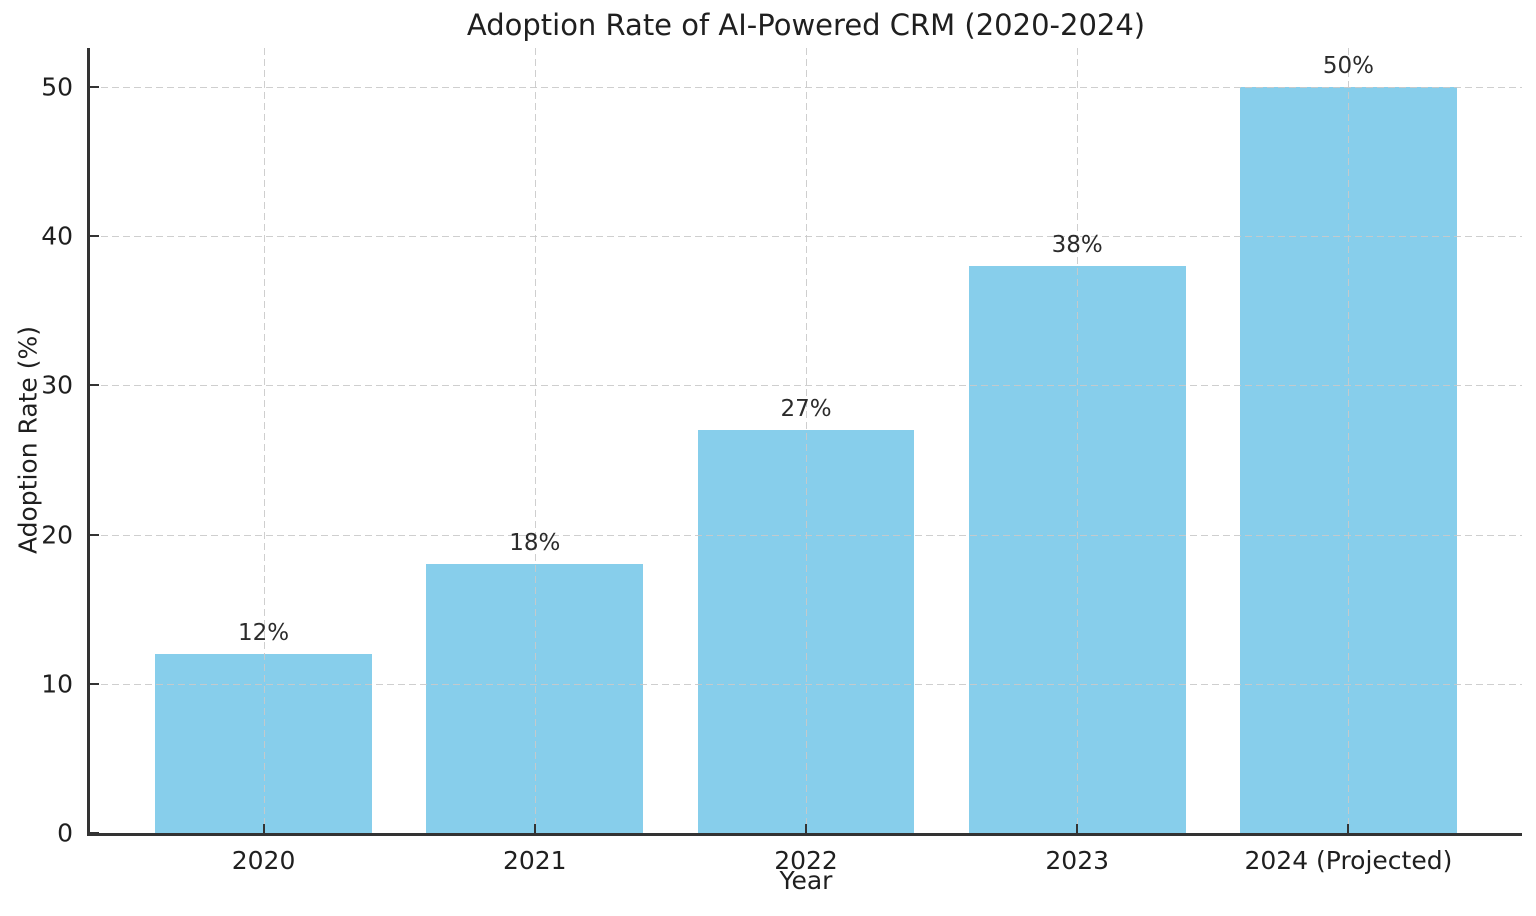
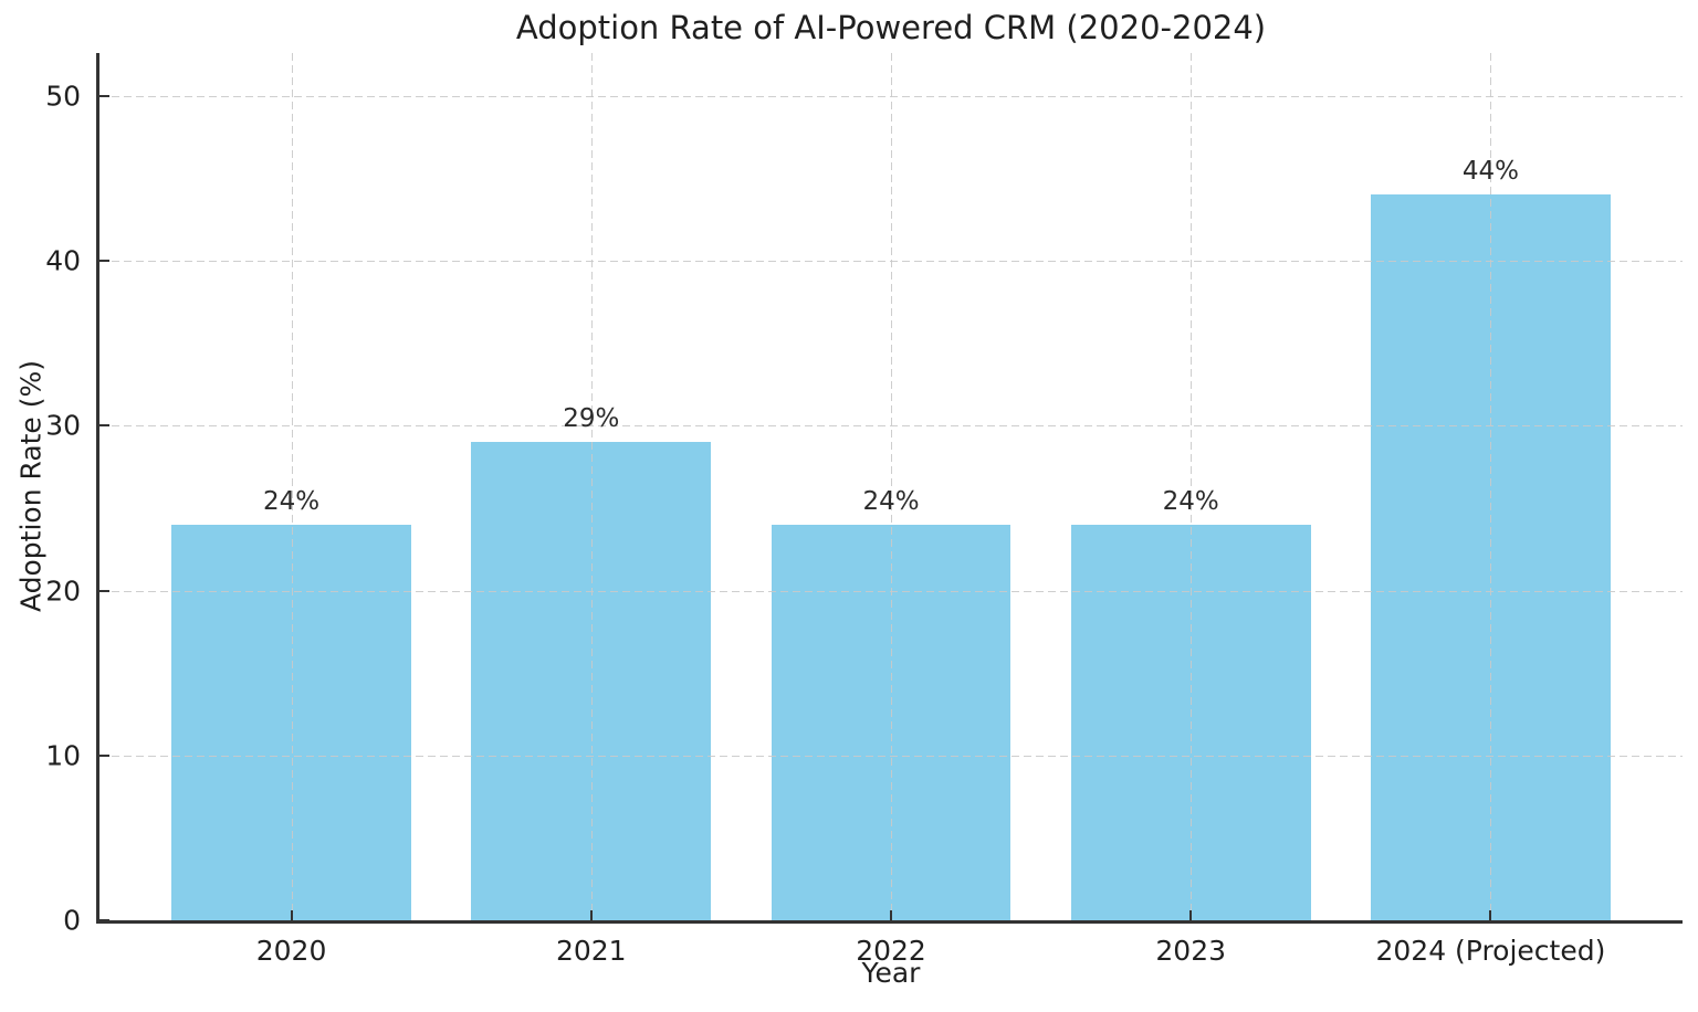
2020: 12% -> 24%
2021: 18% -> 29%
2022: 27% -> 24%
2023: 38% -> 24%
2024 (Projected): 50% -> 44%
